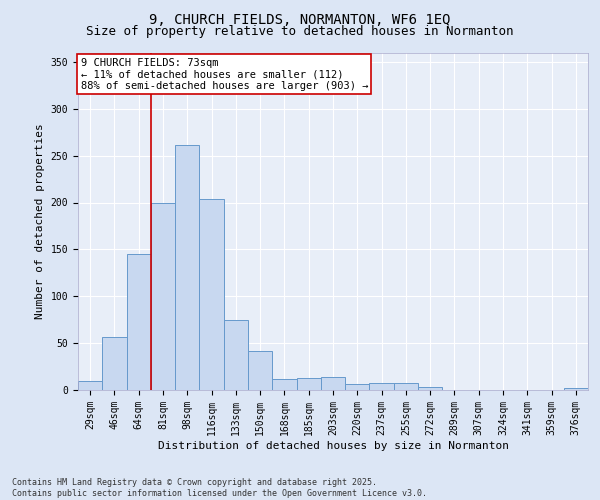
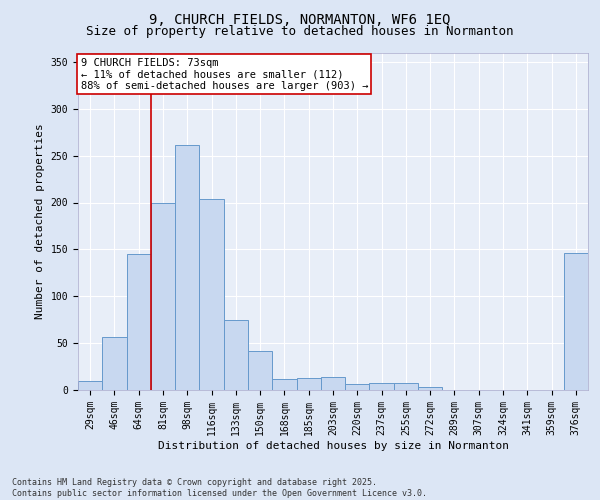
376sqm: 2 -> 146
